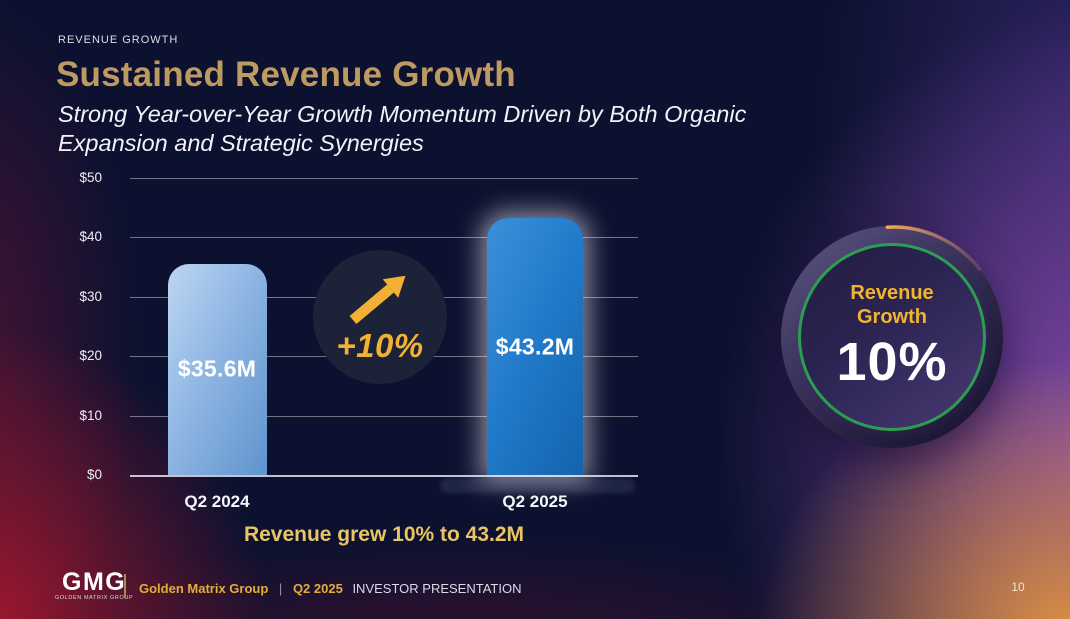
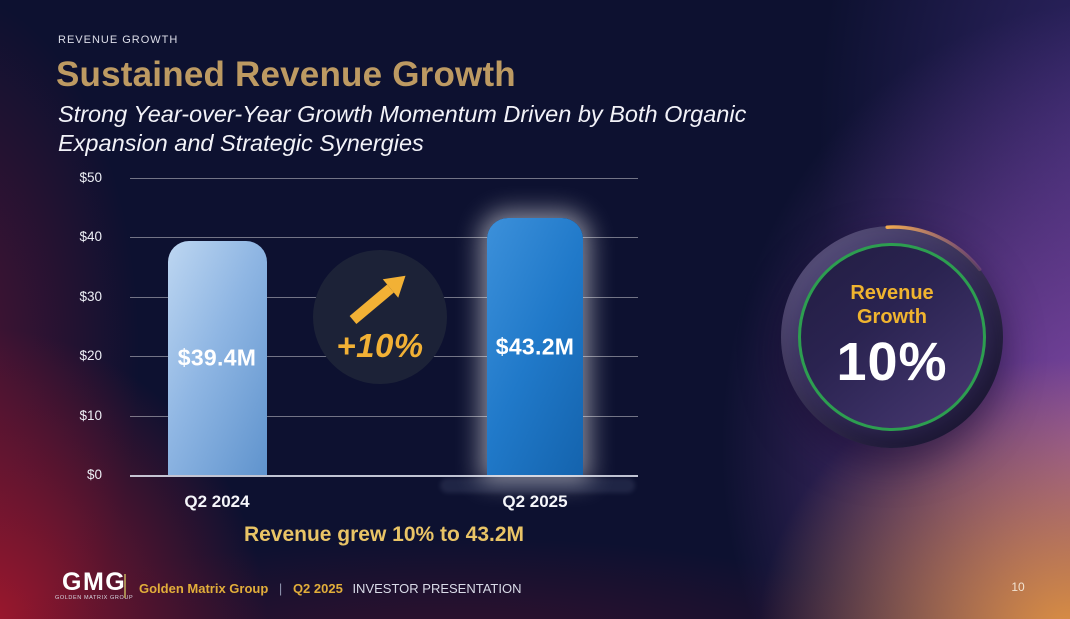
Q2 2024: $35.6M -> $39.4M
